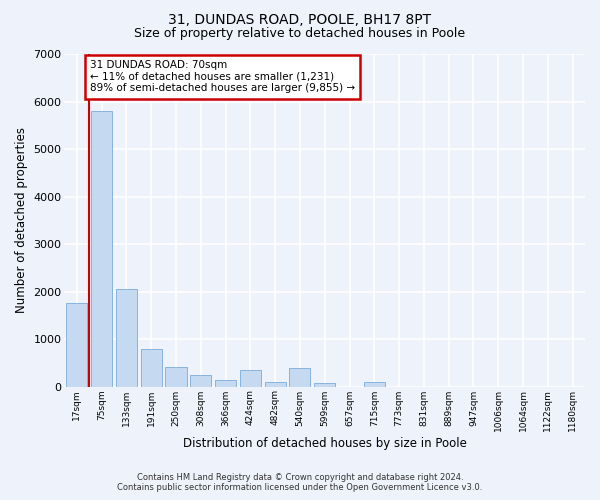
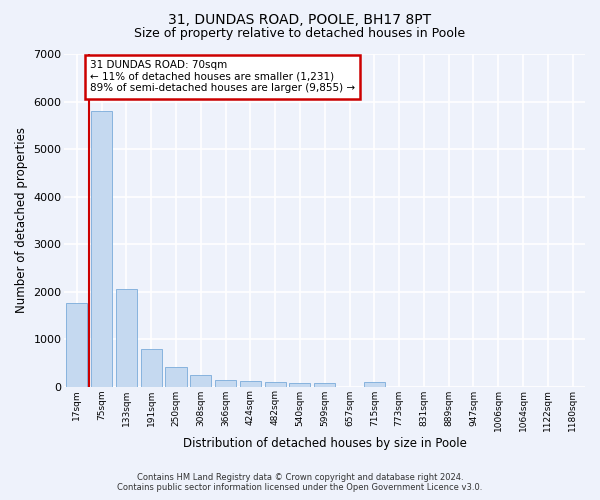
424sqm: 350 -> 120
540sqm: 400 -> 80
